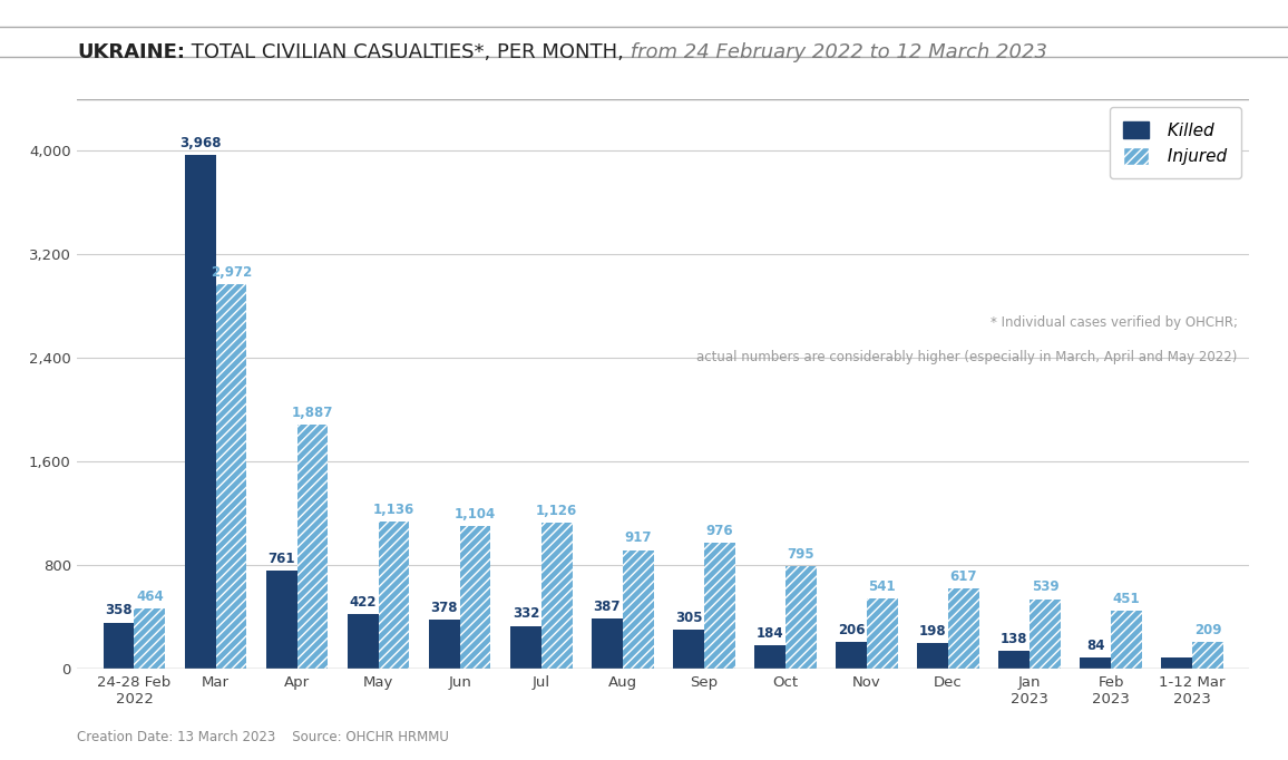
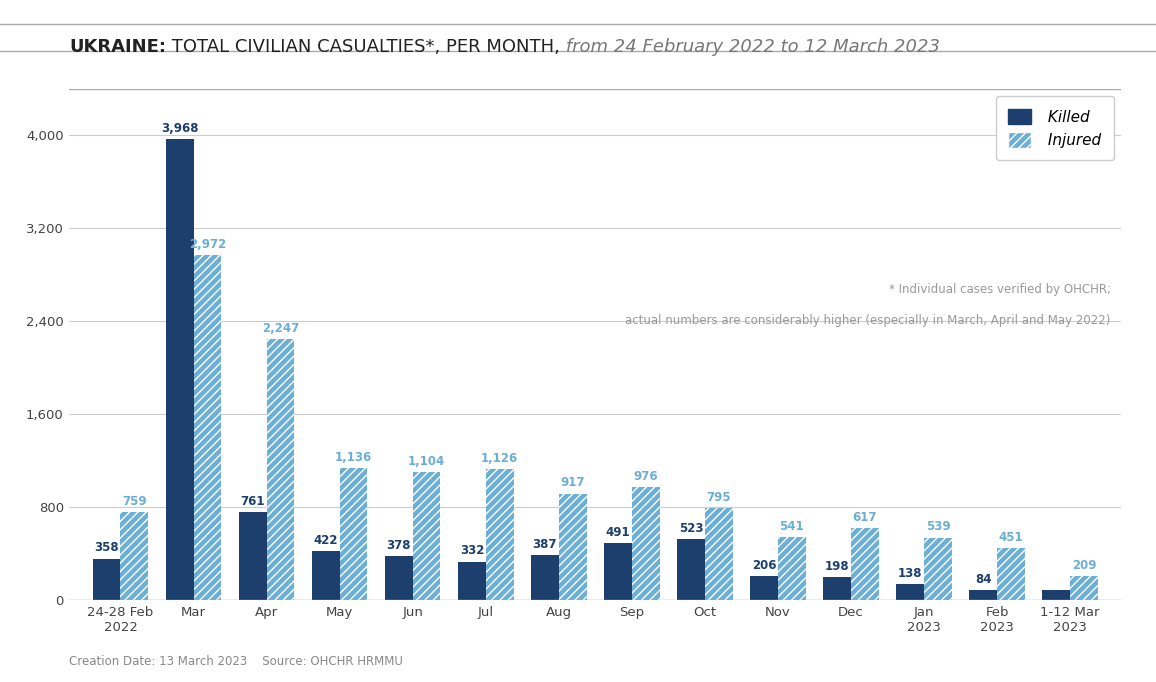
Injured/24-28 Feb 2022: 464 -> 759
Injured/Apr: 1,887 -> 2,247
Killed/Sep: 305 -> 491
Killed/Oct: 184 -> 523
